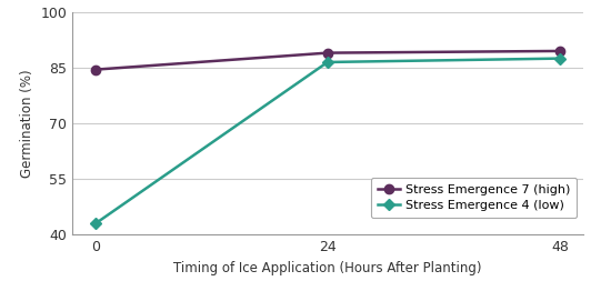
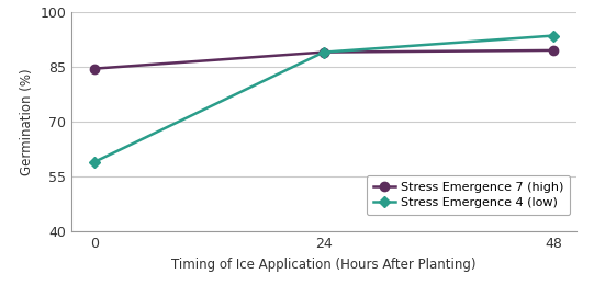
Stress Emergence 4 (low)/0: 43.0 -> 59.0
Stress Emergence 4 (low)/24: 86.5 -> 89.0
Stress Emergence 4 (low)/48: 87.5 -> 93.5
